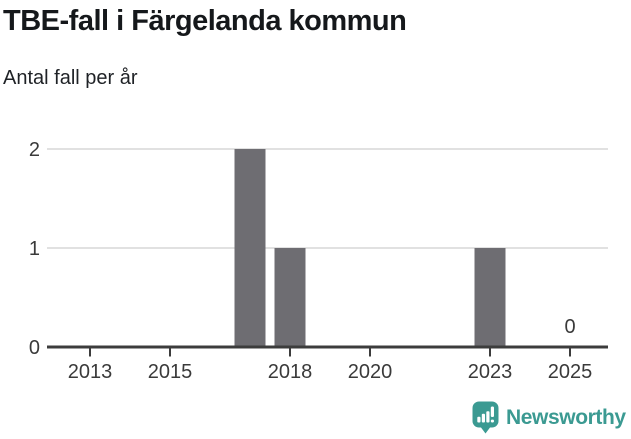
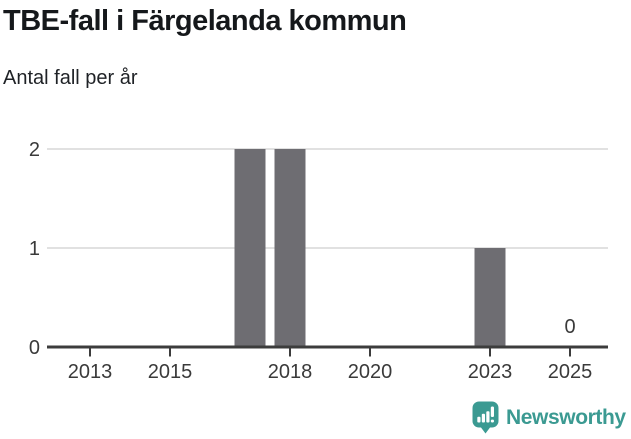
2018: 1 -> 2
